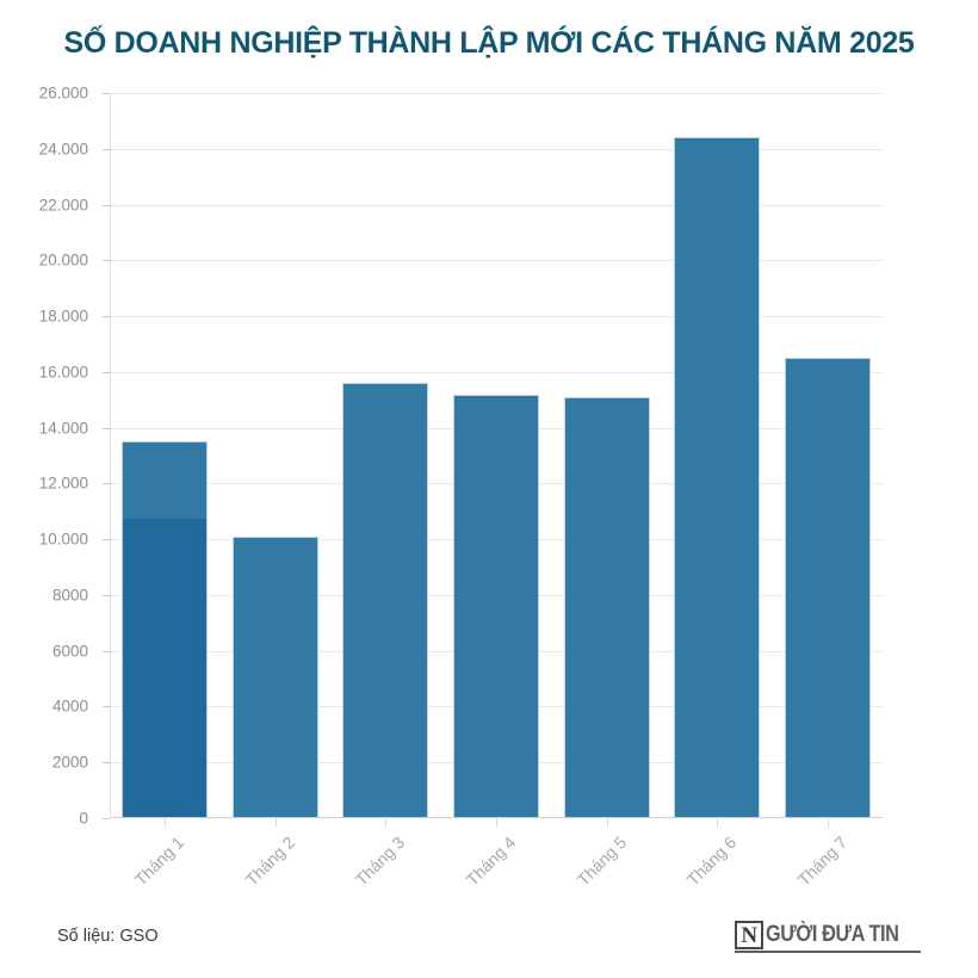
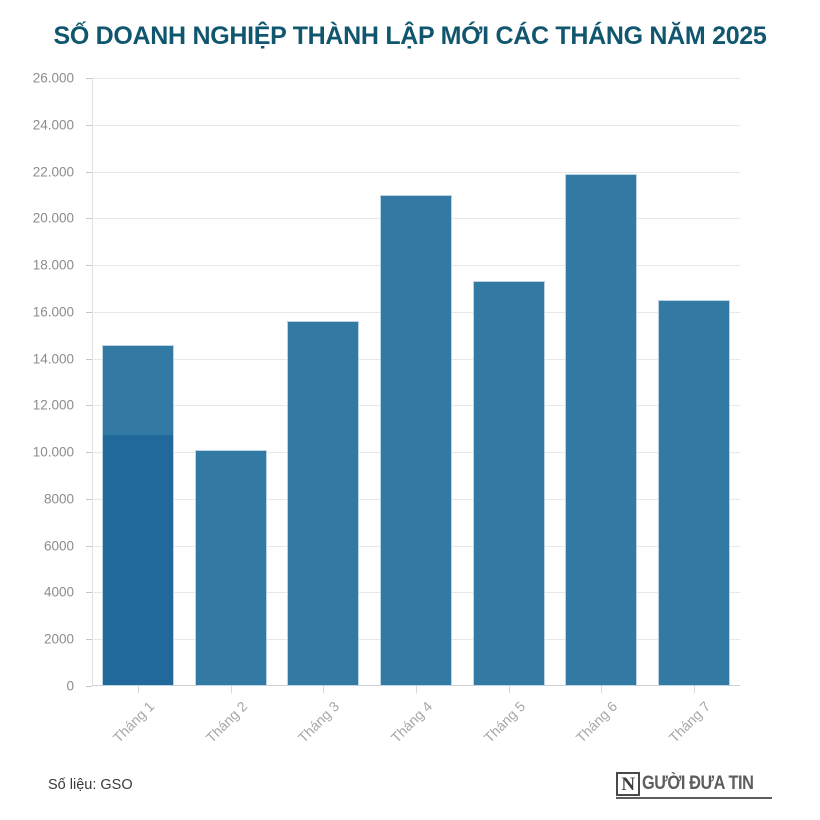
Tháng 1: 13500 -> 14600
Tháng 4: 15200 -> 21000
Tháng 5: 15100 -> 17300
Tháng 6: 24400 -> 21900
